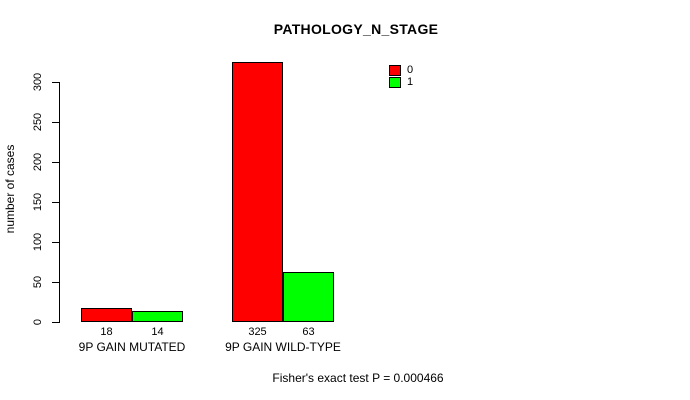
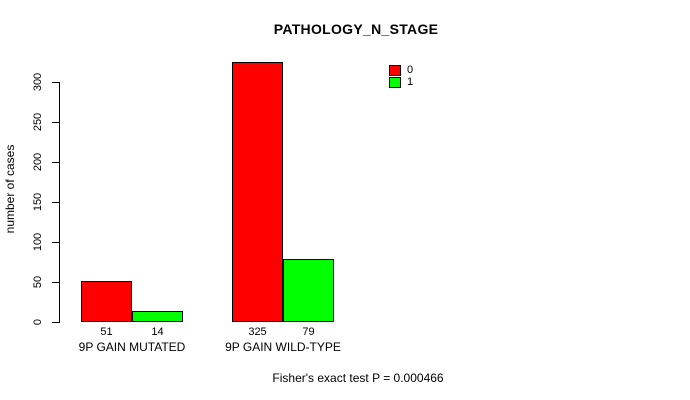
0/9P GAIN MUTATED: 18 -> 51
1/9P GAIN WILD-TYPE: 63 -> 79
